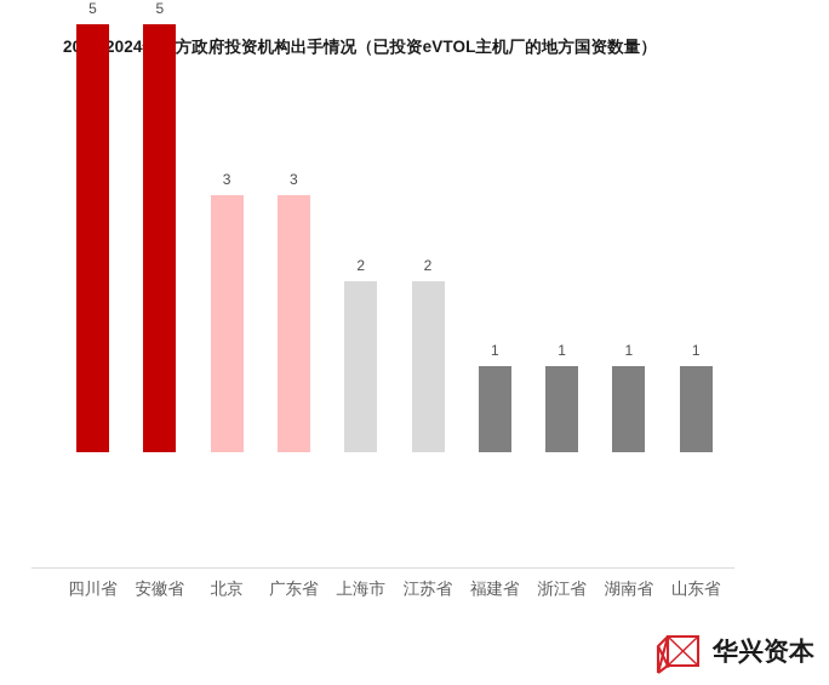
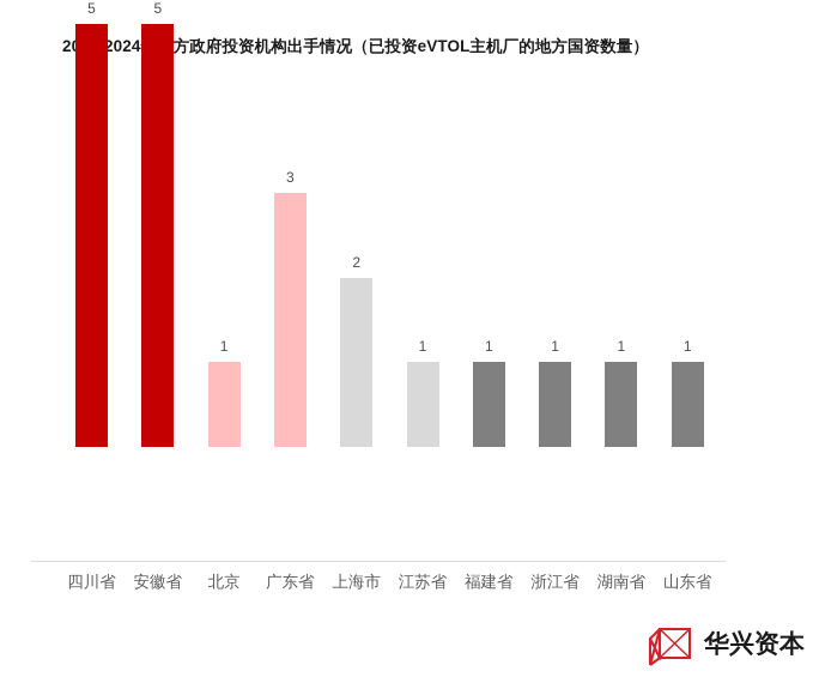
北京: 3 -> 1
江苏省: 2 -> 1
